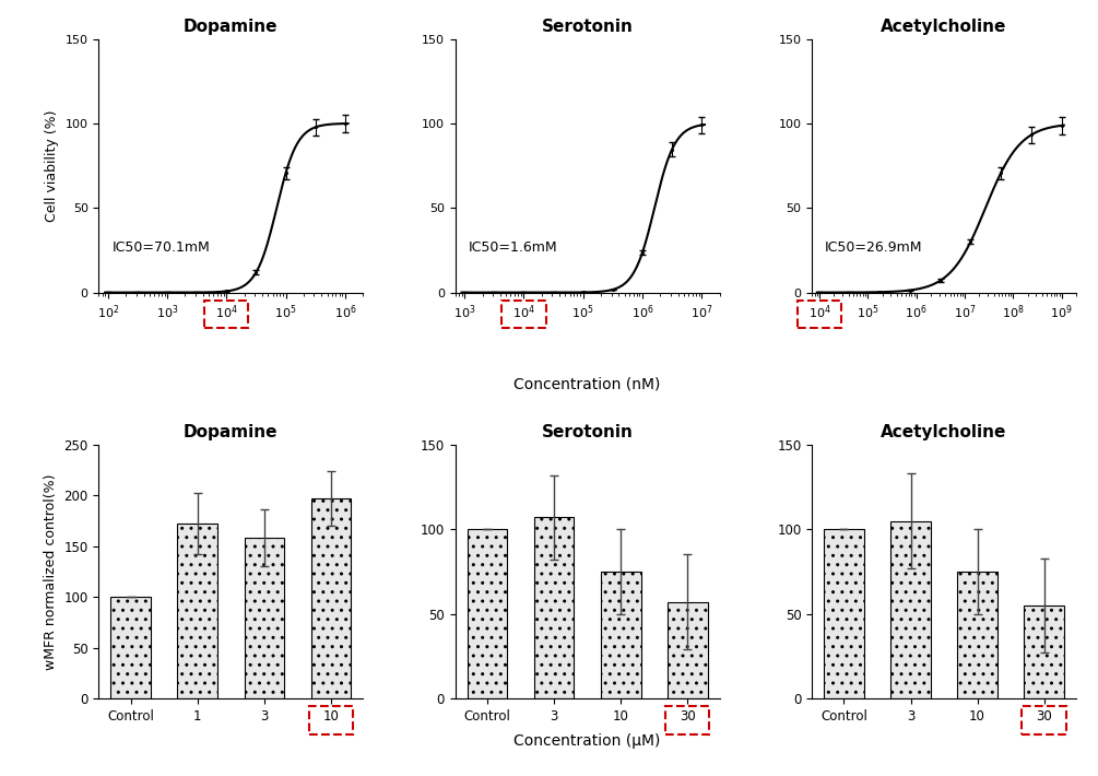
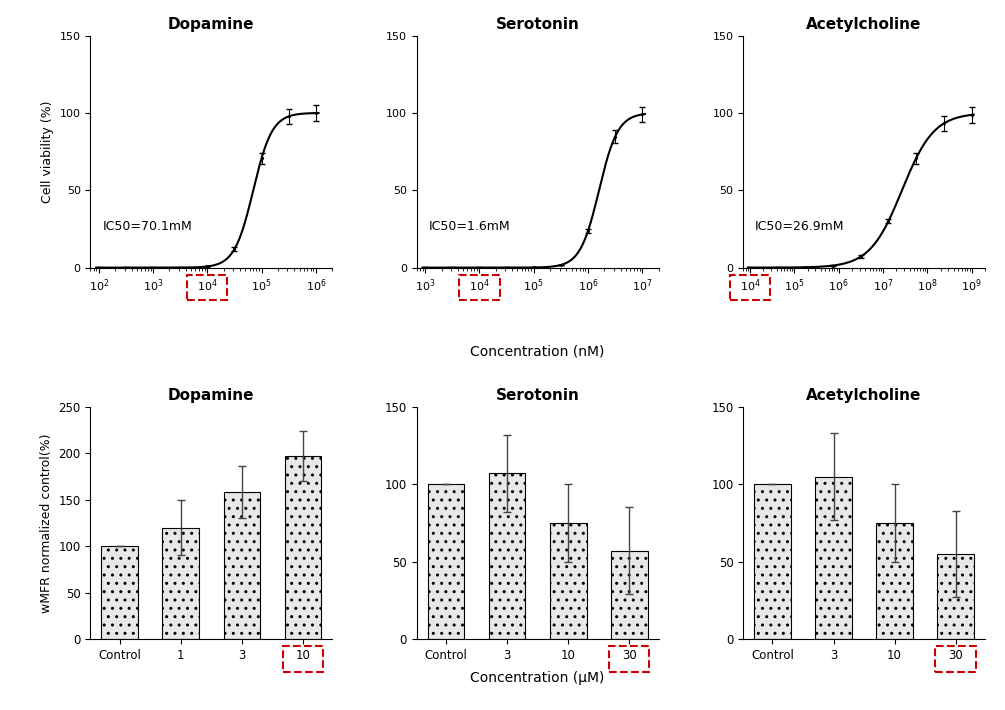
1: 172 -> 120
